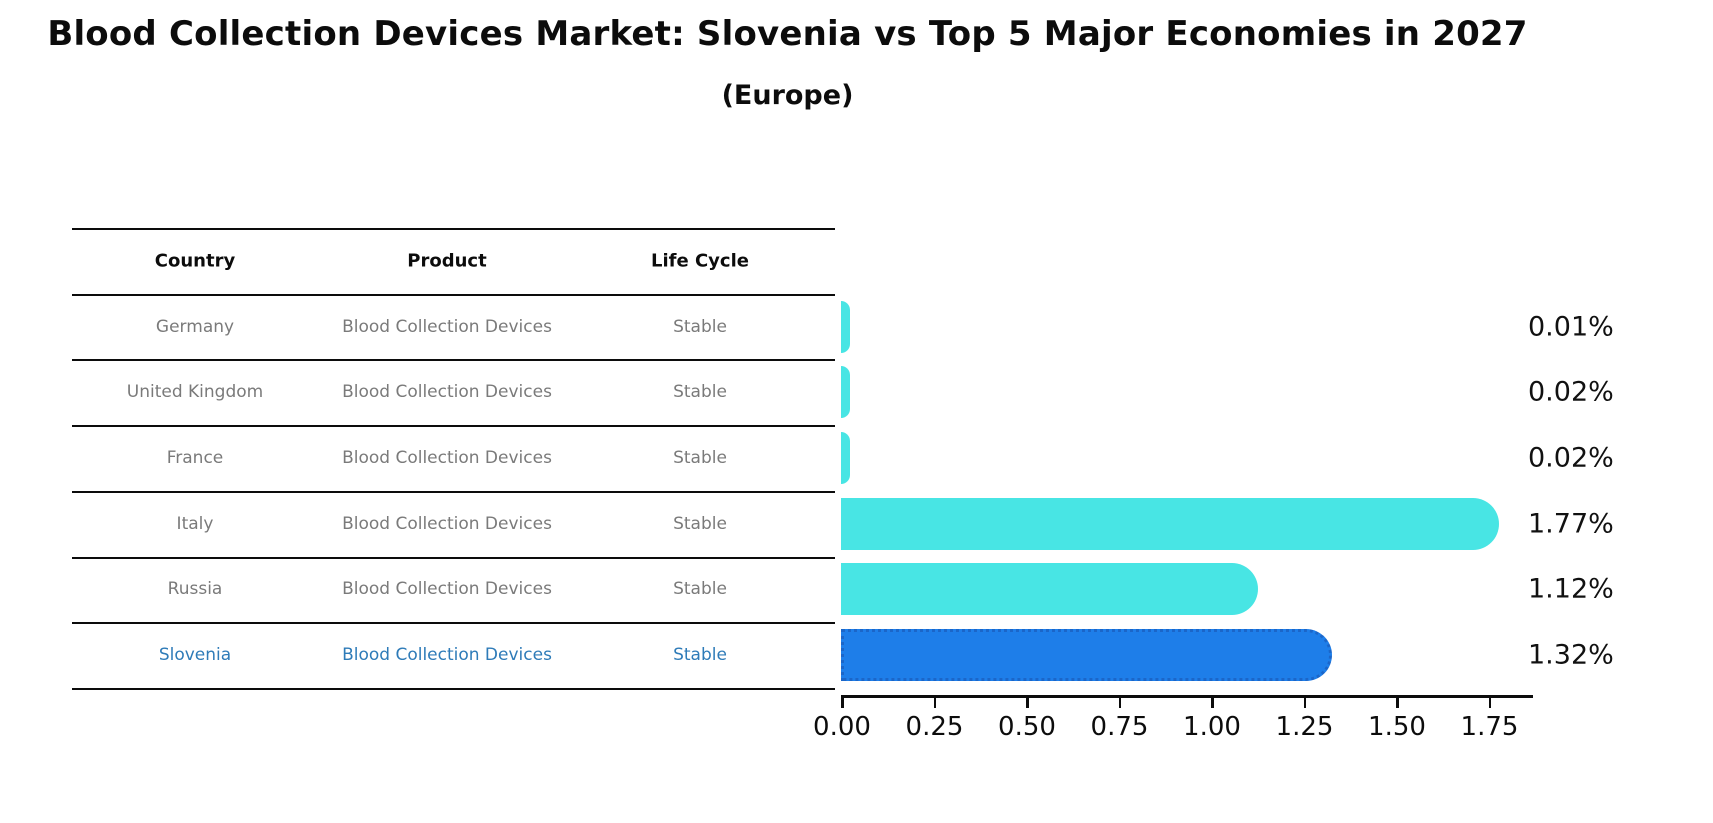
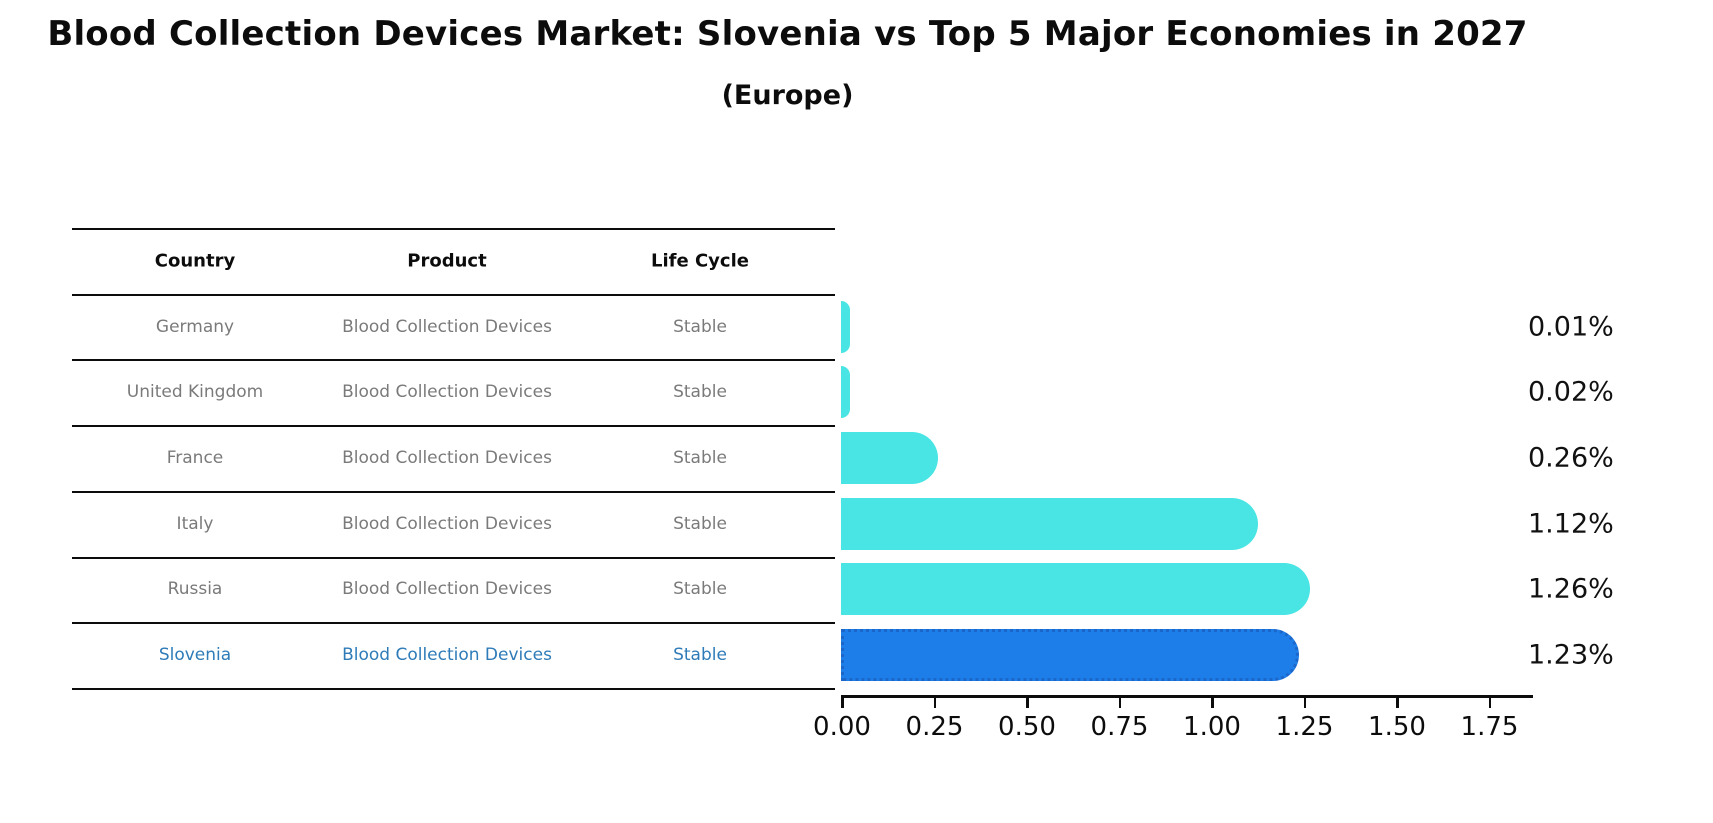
France: 0.02% -> 0.26%
Italy: 1.77% -> 1.12%
Russia: 1.12% -> 1.26%
Slovenia: 1.32% -> 1.23%
